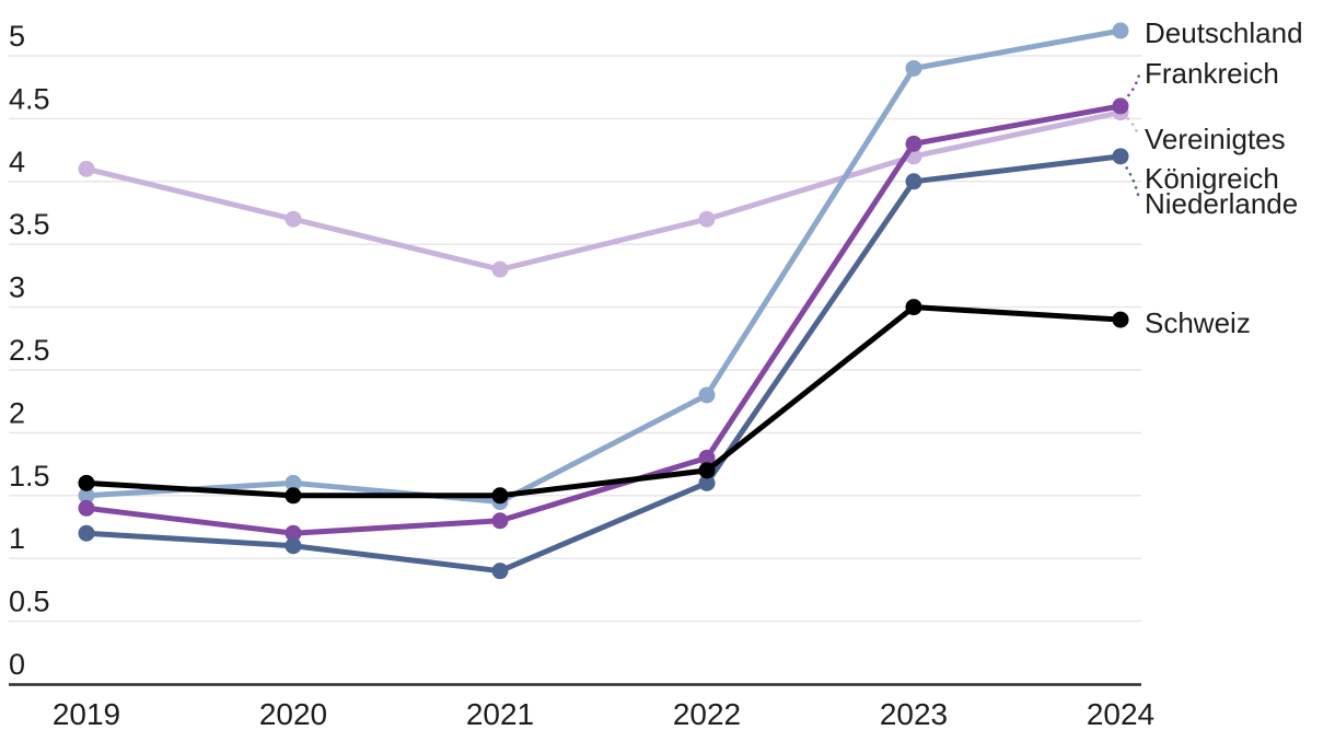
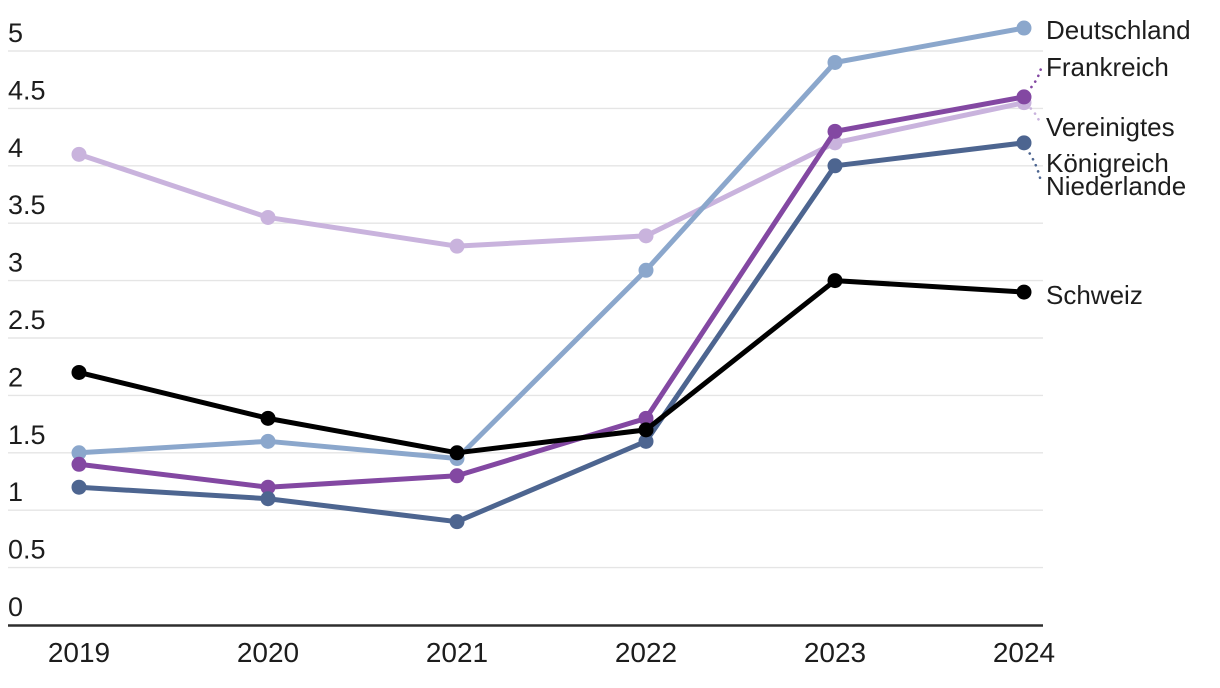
Schweiz/2019: 1.6 -> 2.2
Vereinigtes Königreich/2020: 3.70 -> 3.55
Schweiz/2020: 1.5 -> 1.8
Deutschland/2022: 2.30 -> 3.09
Vereinigtes Königreich/2022: 3.70 -> 3.39
